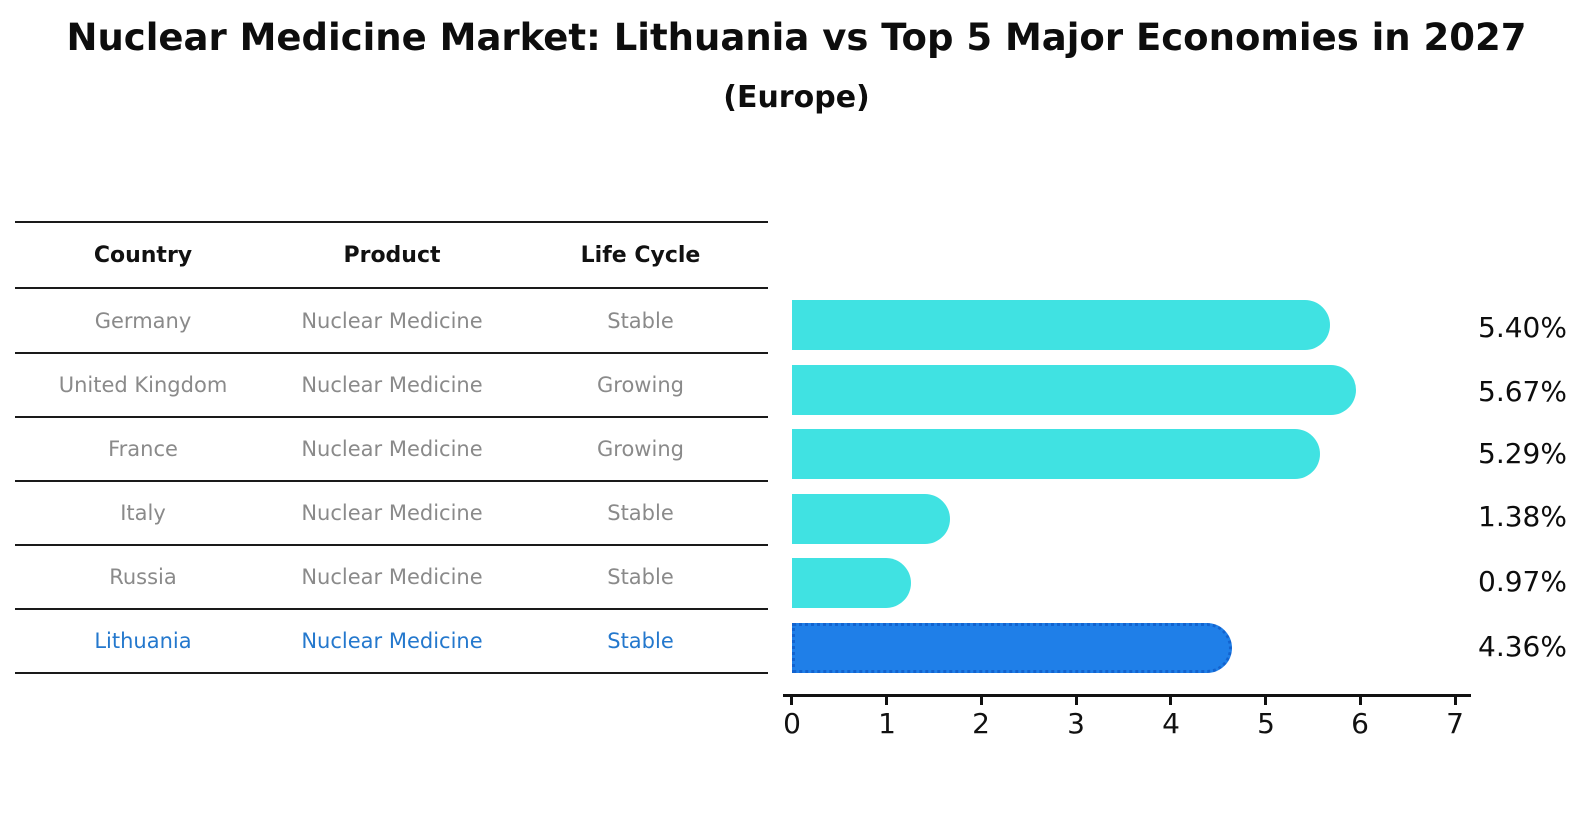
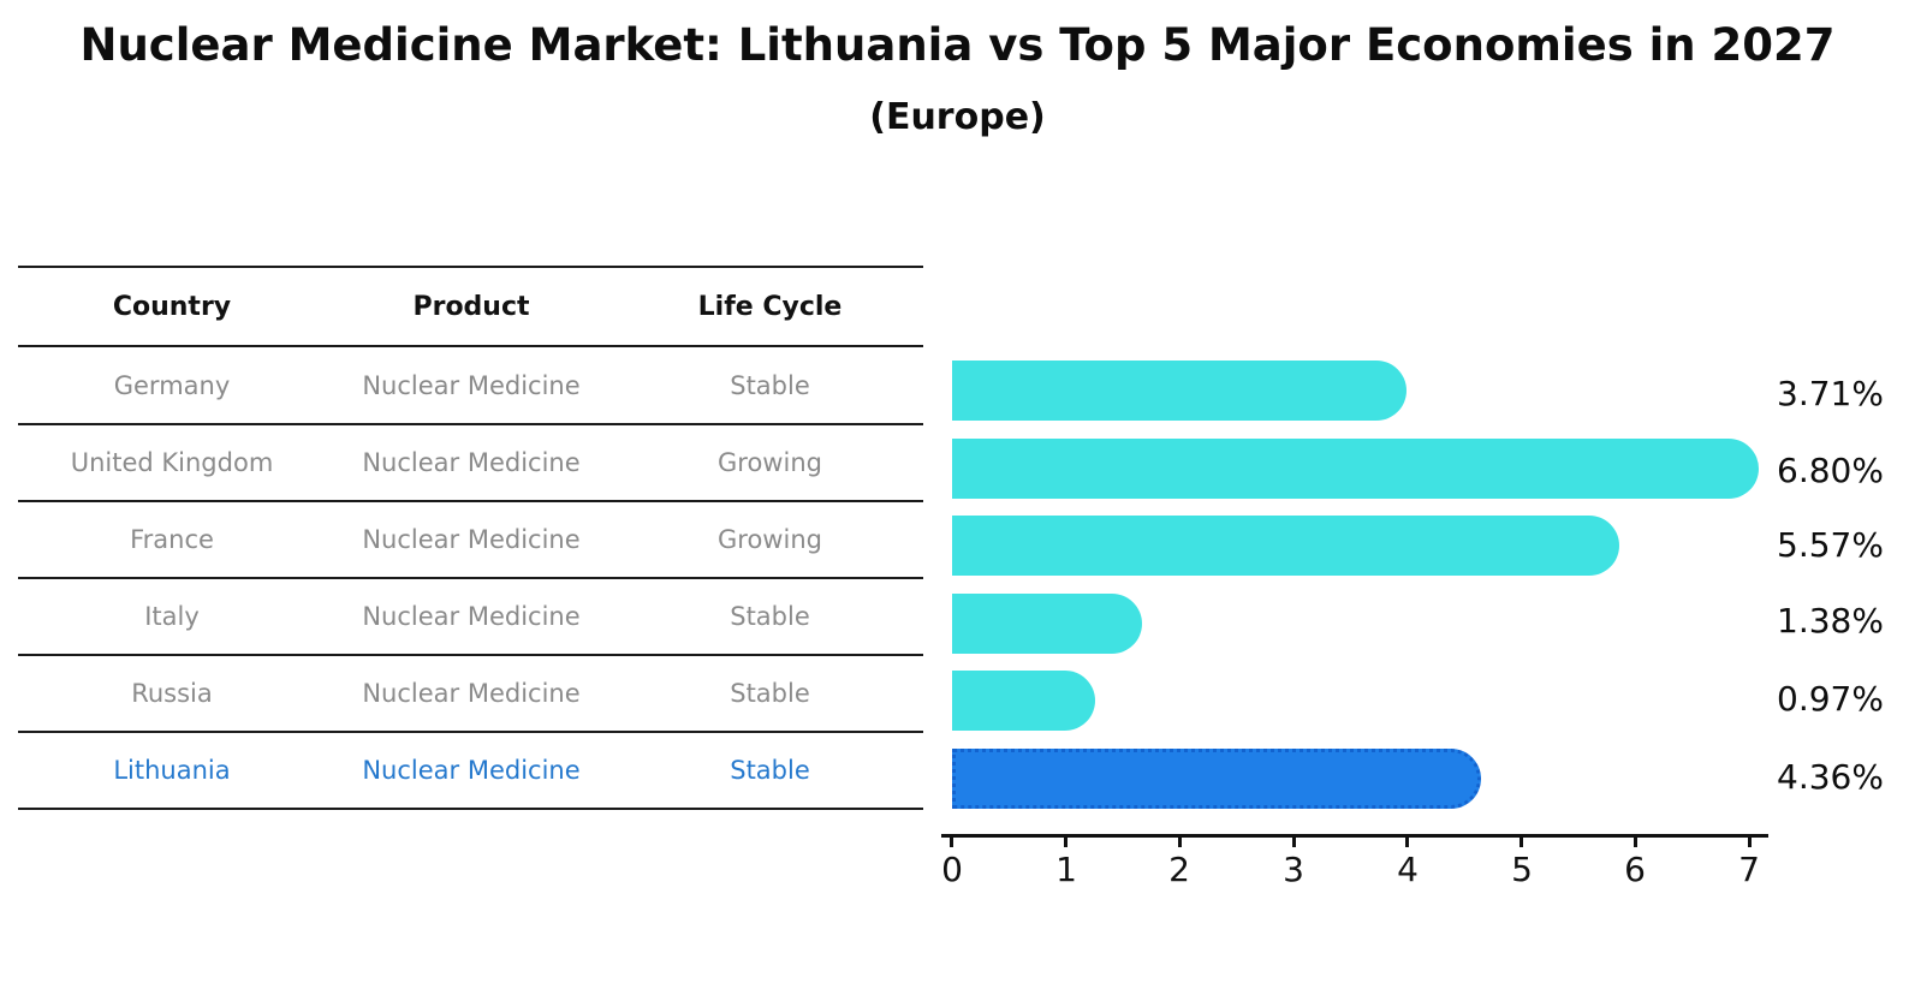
Germany: 5.40% -> 3.71%
United Kingdom: 5.67% -> 6.80%
France: 5.29% -> 5.57%
